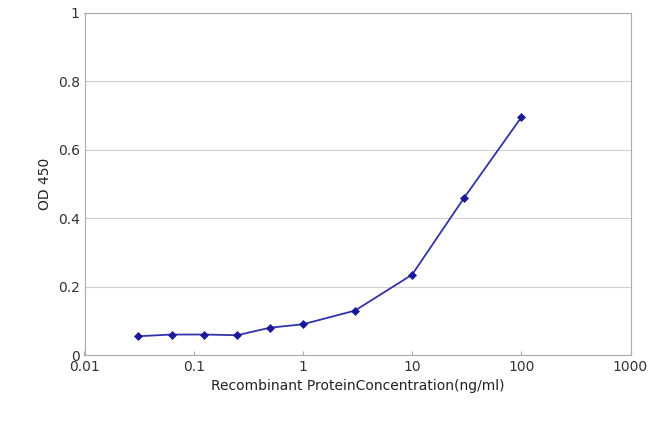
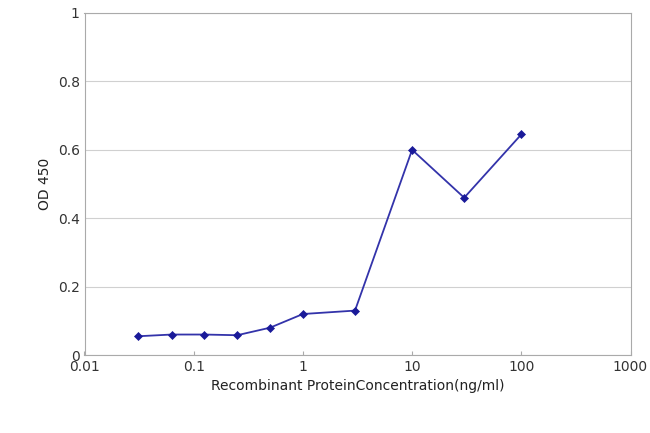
1: 0.090 -> 0.120
10: 0.235 -> 0.600
100: 0.695 -> 0.645
